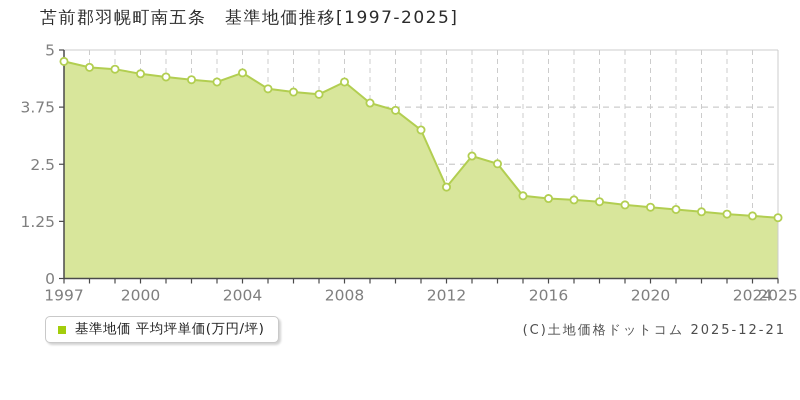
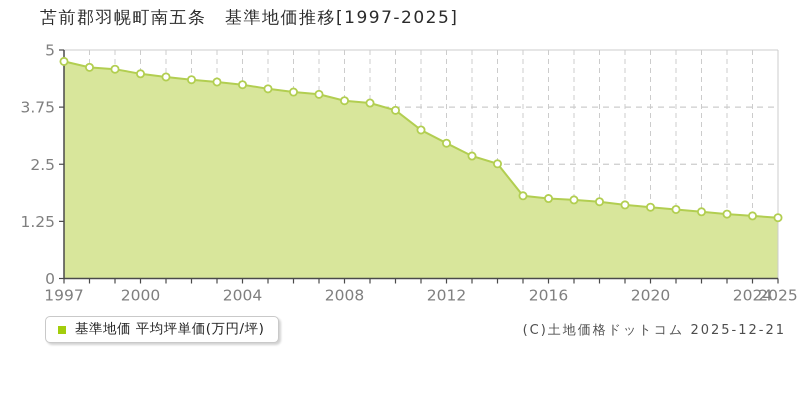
2004: 4.5 -> 4.2
2008: 4.3 -> 3.9
2012: 2.0 -> 3.0
